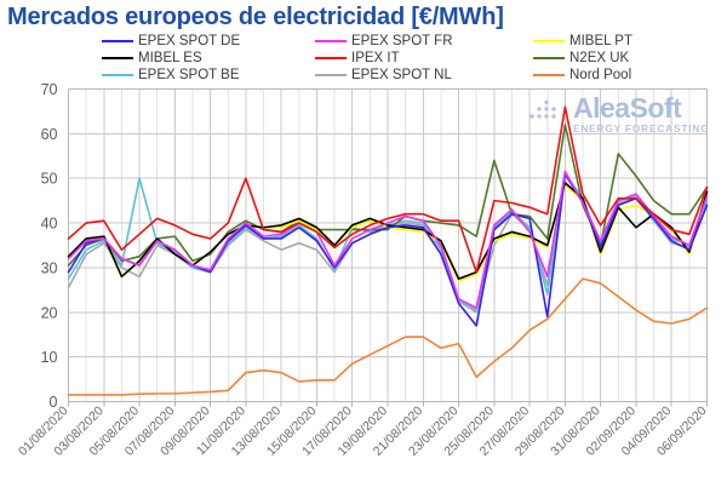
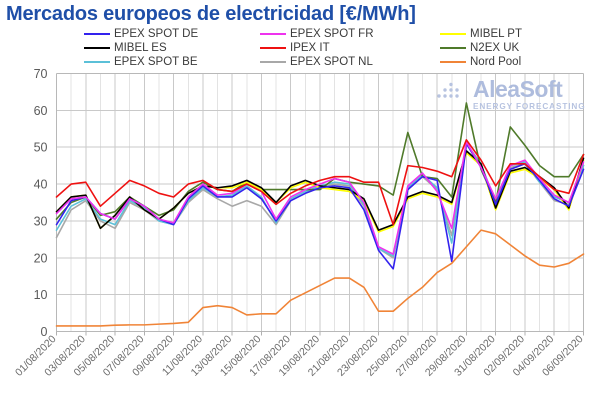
EPEX SPOT BE/05/08/2020: 50 -> 29
N2EX UK/07/08/2020: 37 -> 34
IPEX IT/11/08/2020: 50 -> 41
EPEX SPOT BE/17/08/2020: 39 -> 36
Nord Pool/23/08/2020: 13 -> 6
EPEX SPOT NL/25/08/2020: 35 -> 38
IPEX IT/29/08/2020: 66 -> 52
MIBEL ES/02/09/2020: 39 -> 44
